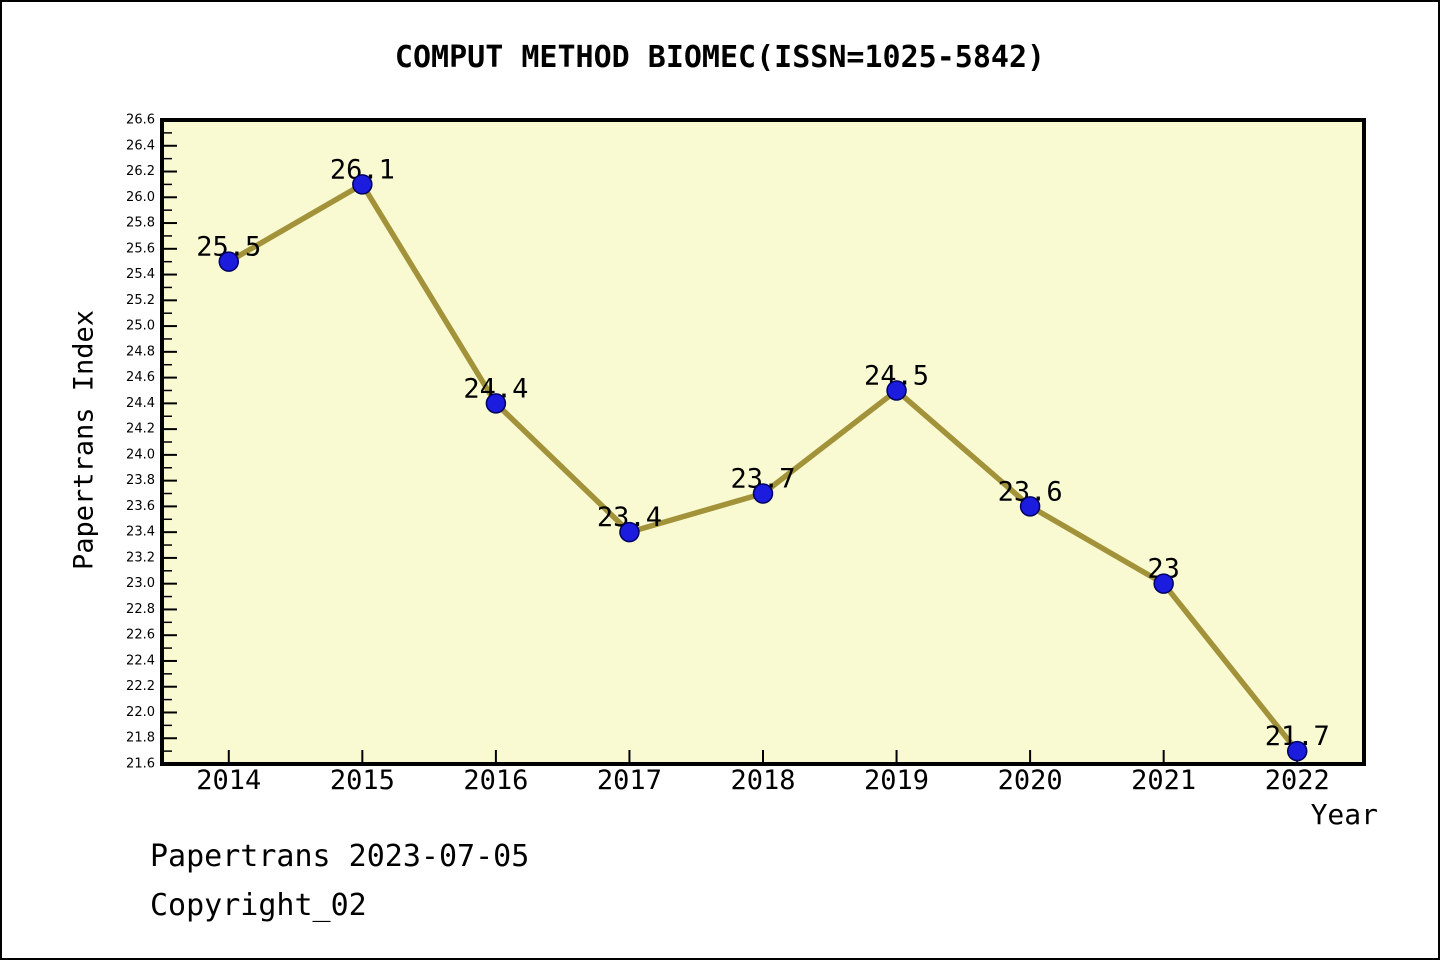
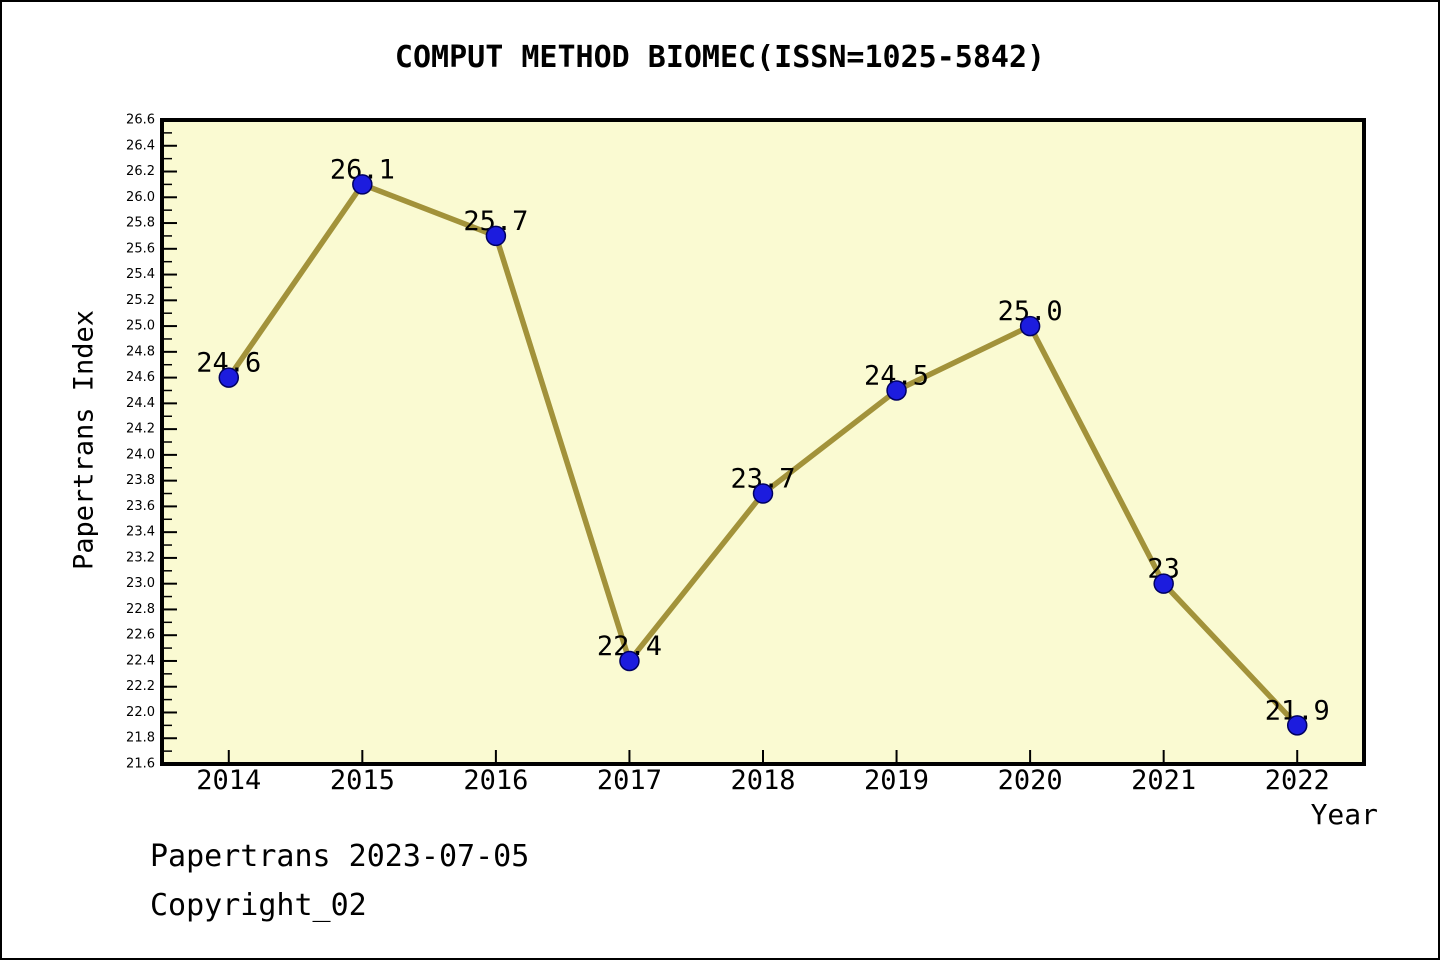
2014: 25.5 -> 24.6
2016: 24.4 -> 25.7
2017: 23.4 -> 22.4
2020: 23.6 -> 25.0
2022: 21.7 -> 21.9
